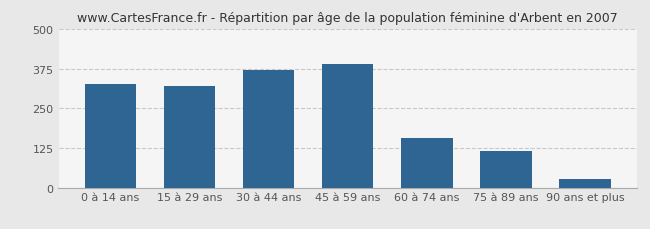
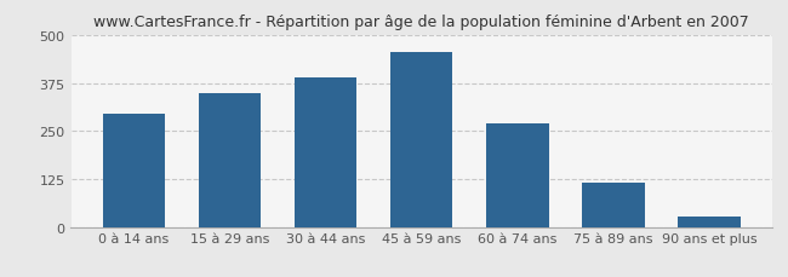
0 à 14 ans: 325 -> 295
15 à 29 ans: 320 -> 350
30 à 44 ans: 370 -> 390
45 à 59 ans: 390 -> 455
60 à 74 ans: 155 -> 270
